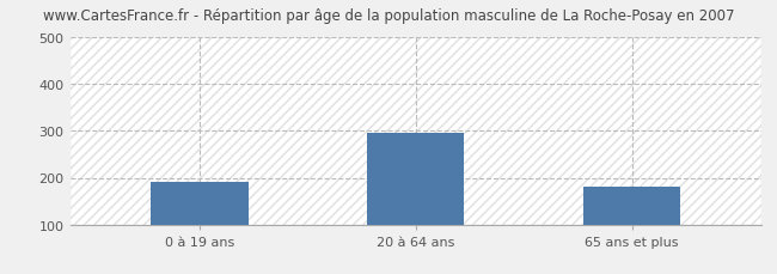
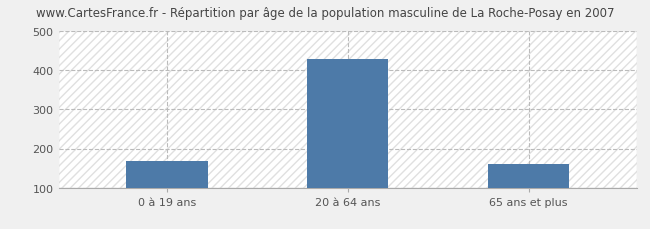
0 à 19 ans: 190 -> 168
20 à 64 ans: 295 -> 428
65 ans et plus: 180 -> 160
